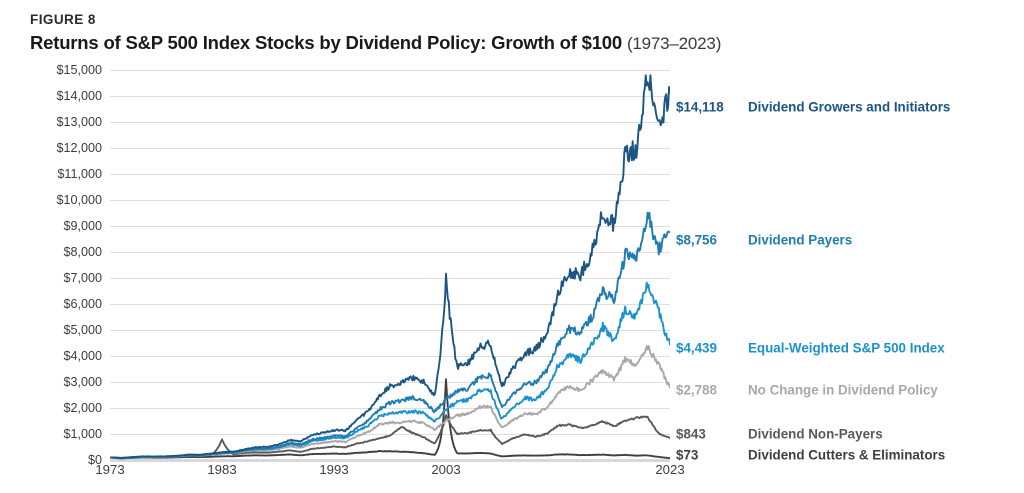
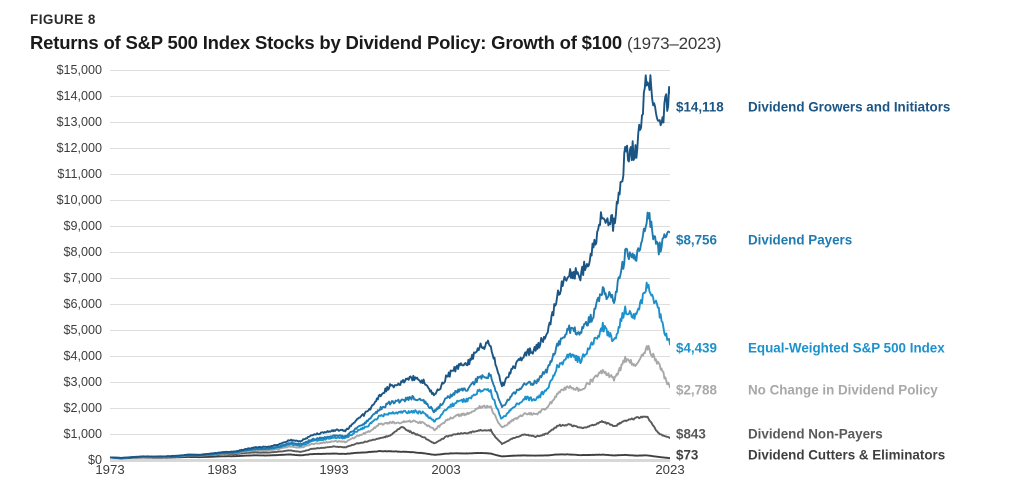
Dividend Non-Payers/1983: $800 -> $200
Dividend Growers and Initiators/2003: $7000 -> $3200
Dividend Non-Payers/2003: $1700 -> $900
Dividend Cutters & Eliminators/2003: $3100 -> $200
